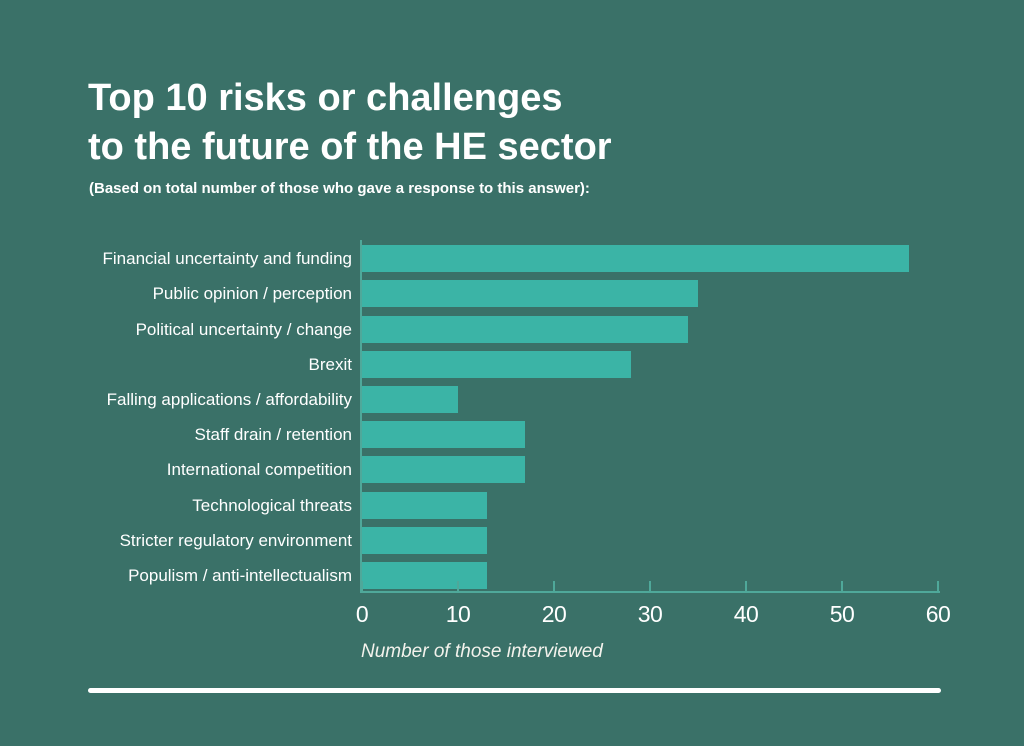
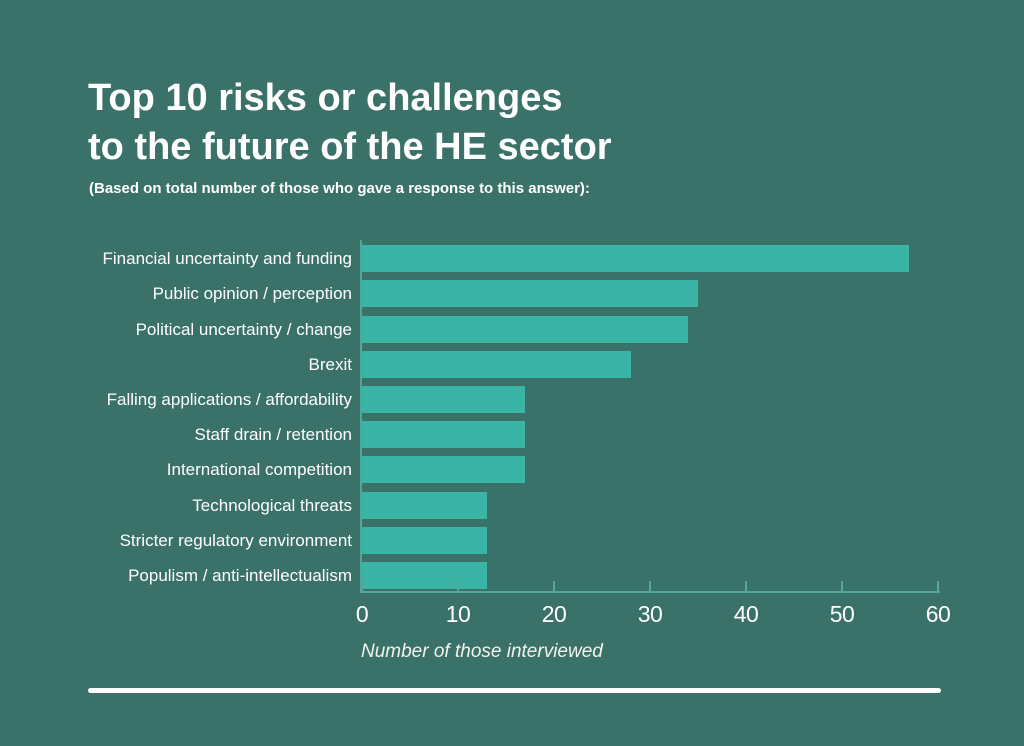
Falling applications / affordability: 10 -> 17
